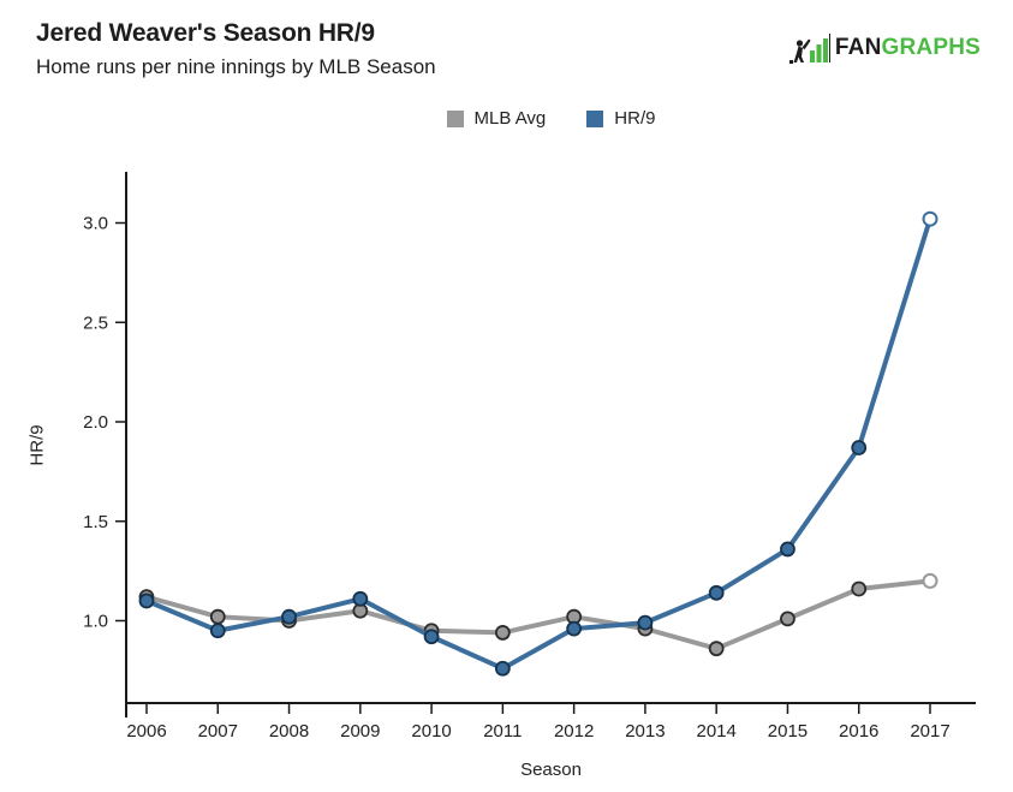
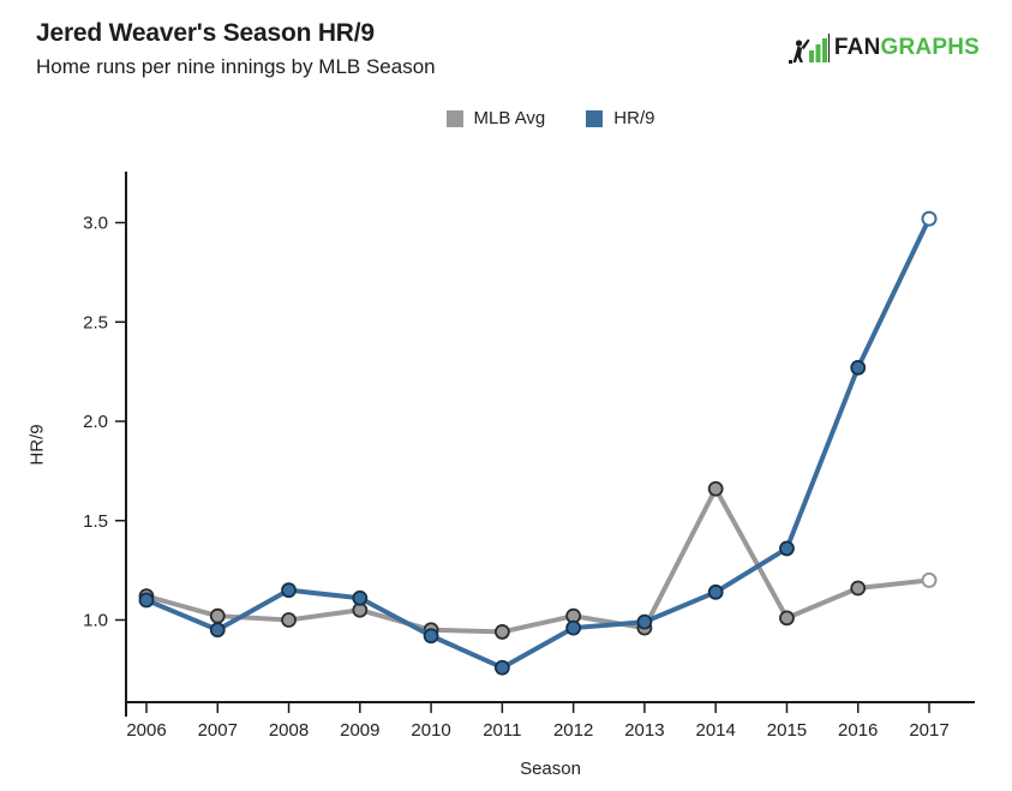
HR/9/2008: 1.02 -> 1.15
MLB Avg/2014: 0.86 -> 1.66
HR/9/2016: 1.87 -> 2.27
